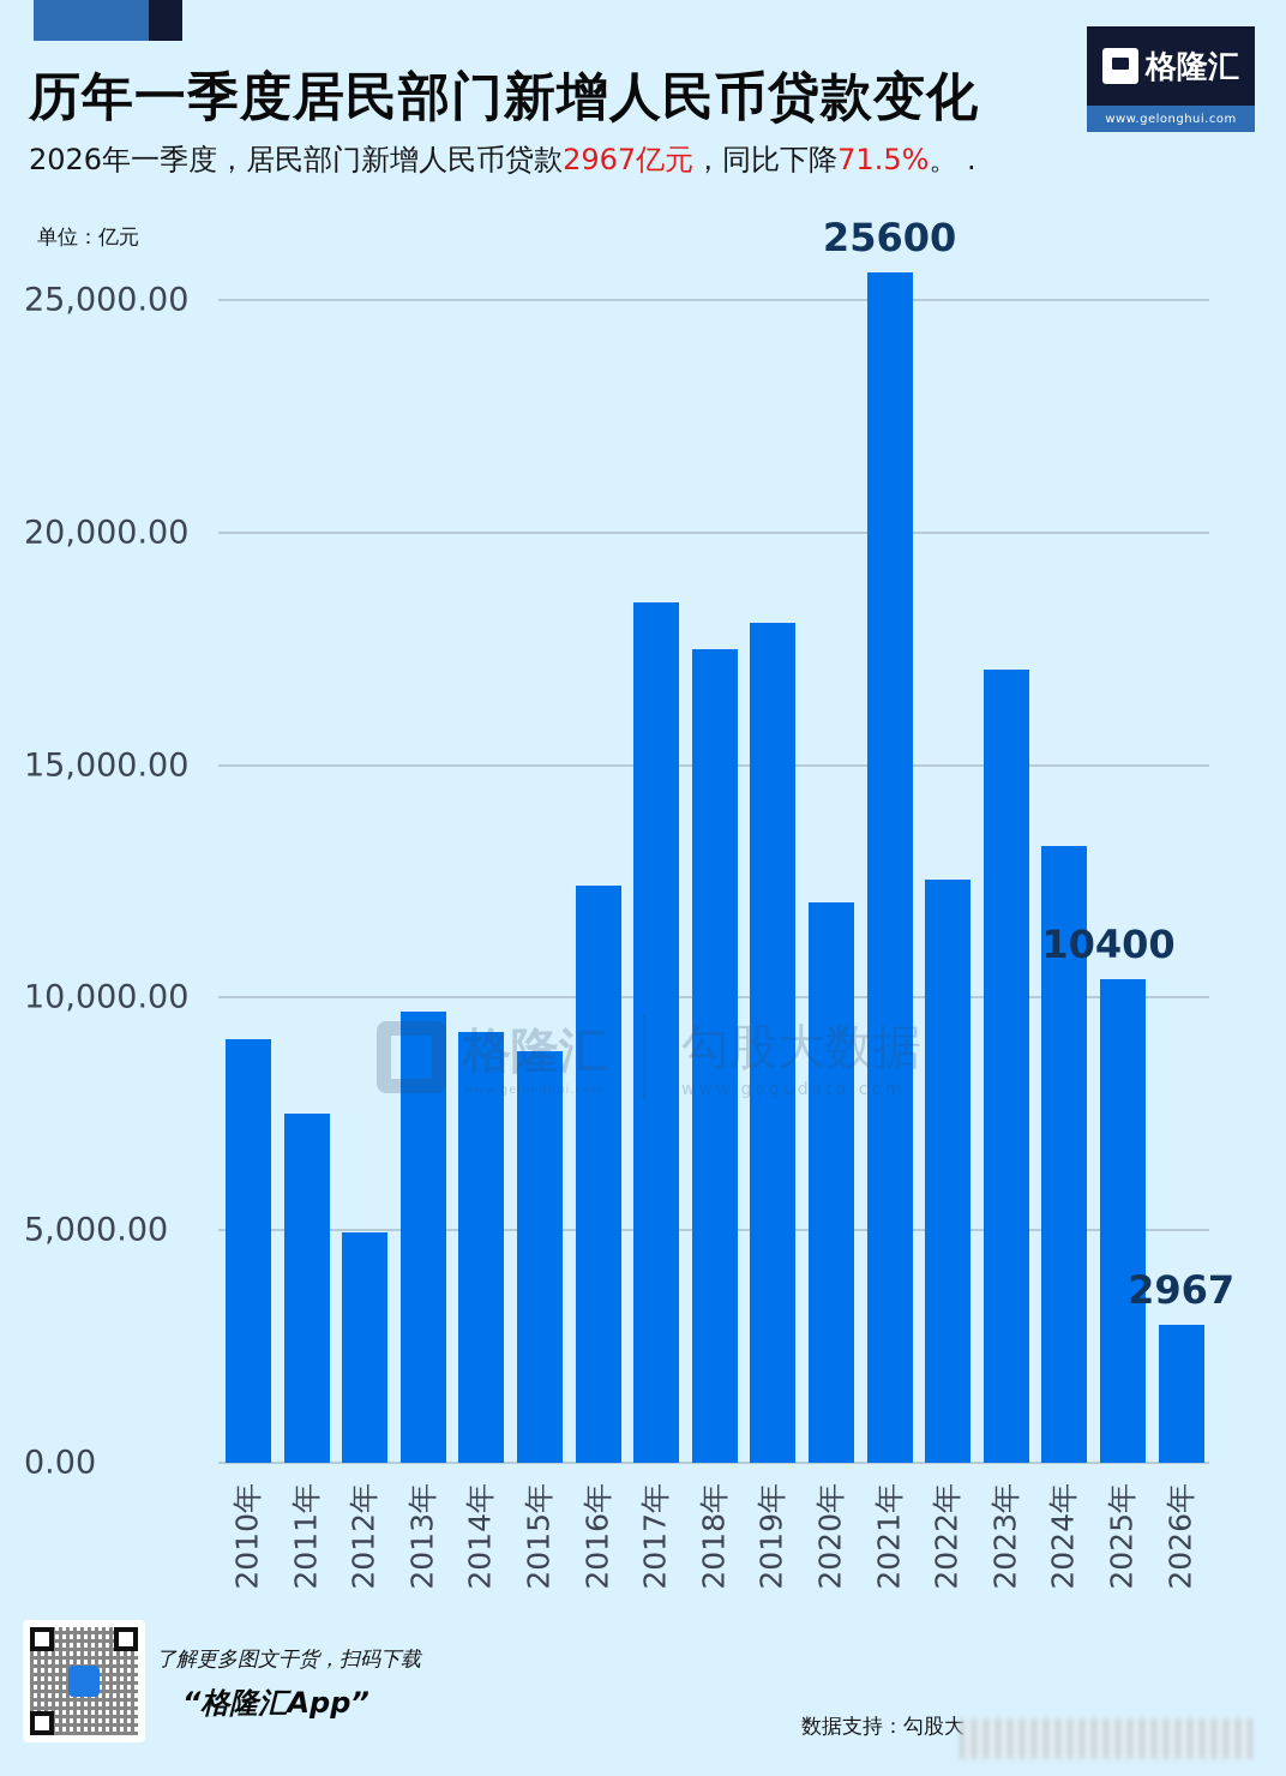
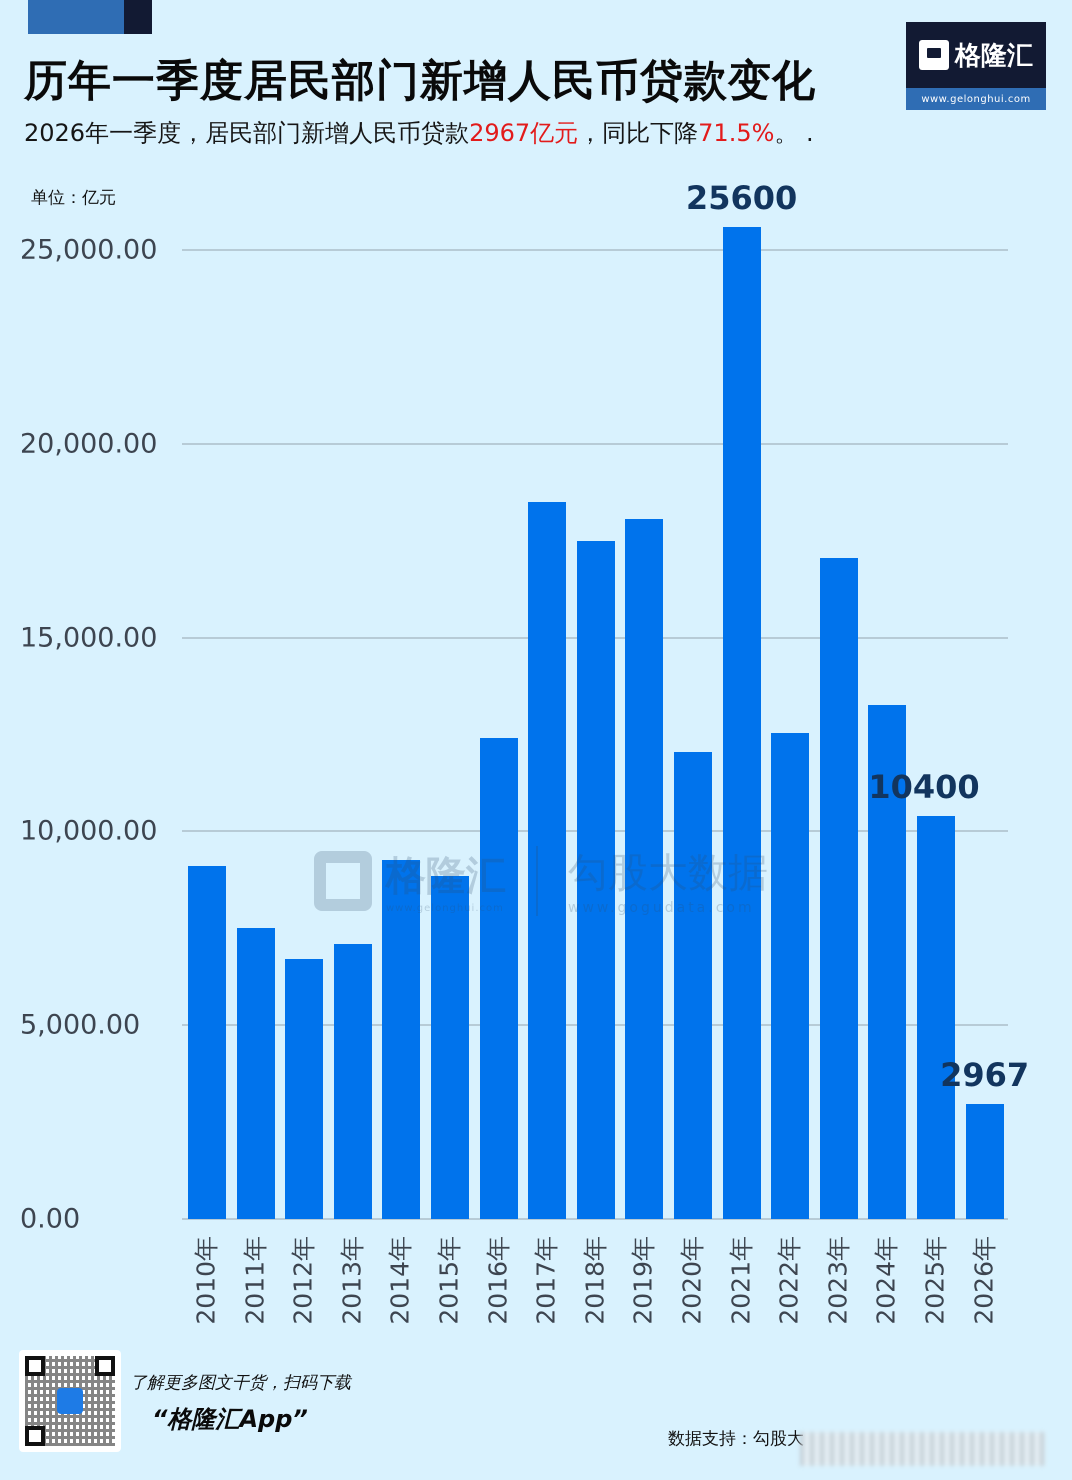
2012年: 5000 -> 6700
2013年: 9700 -> 7100
